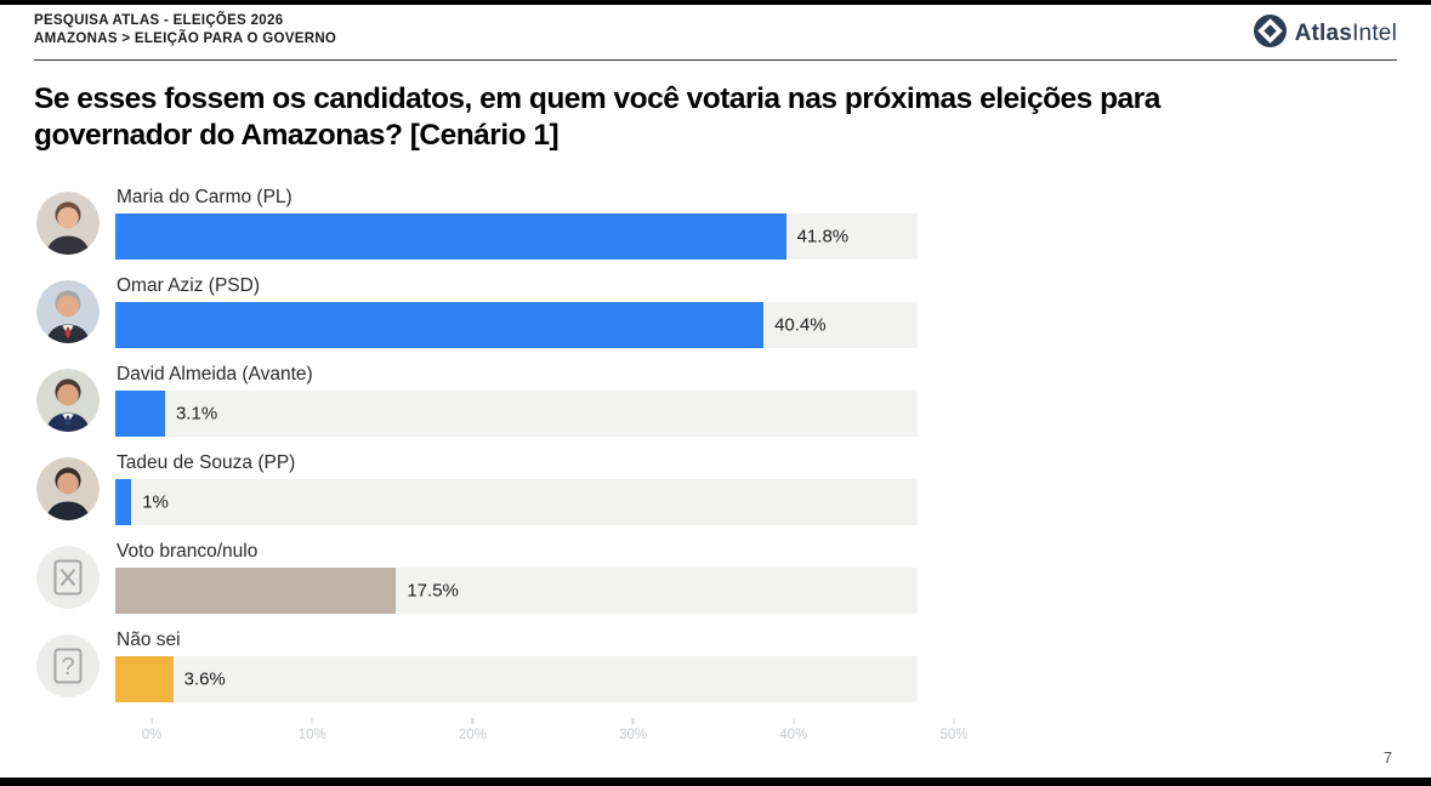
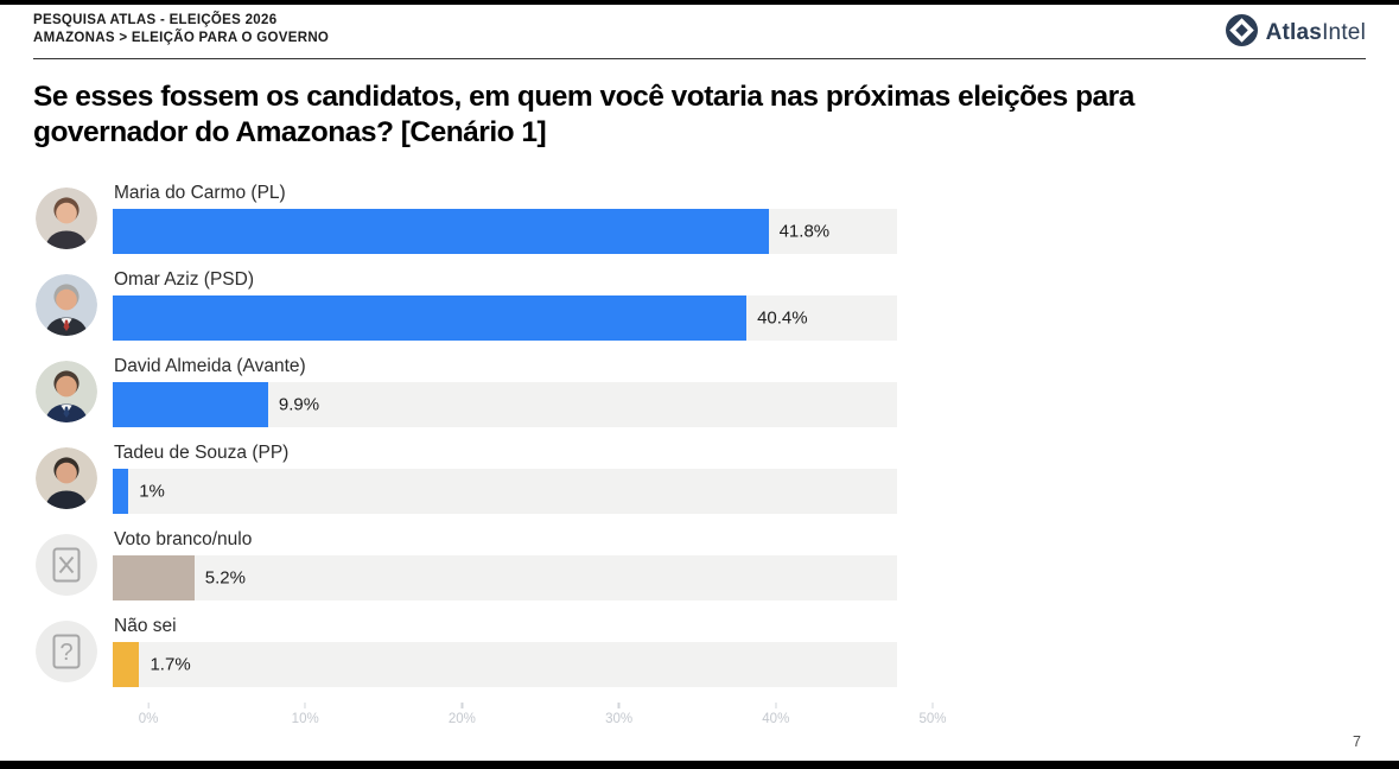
David Almeida (Avante): 3.1% -> 9.9%
Voto branco/nulo: 17.5% -> 5.2%
Não sei: 3.6% -> 1.7%
